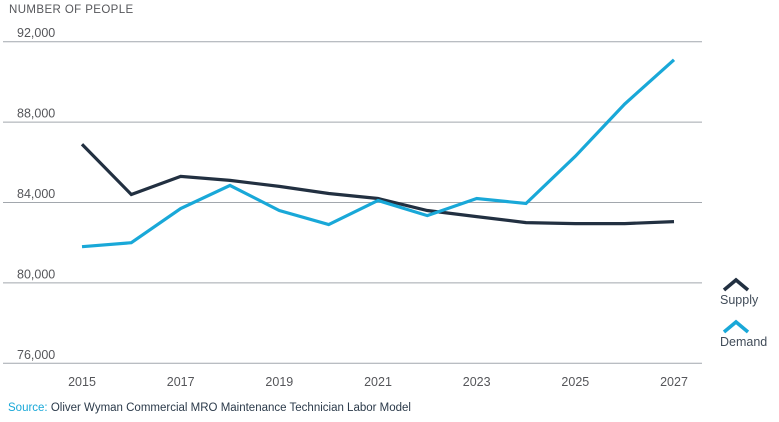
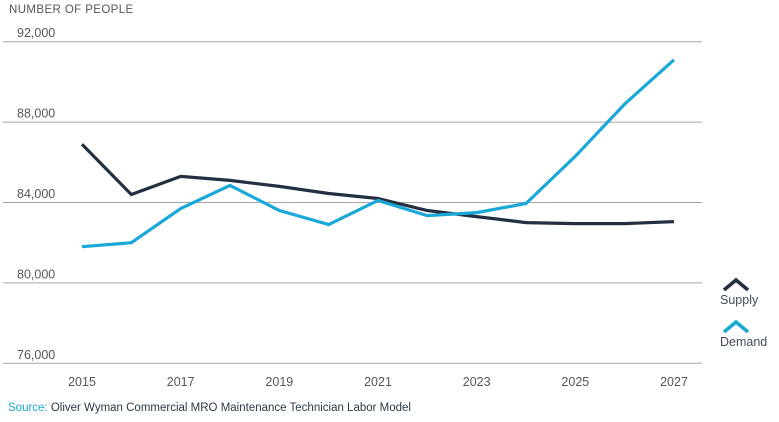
Demand/2023: 84200 -> 83500
